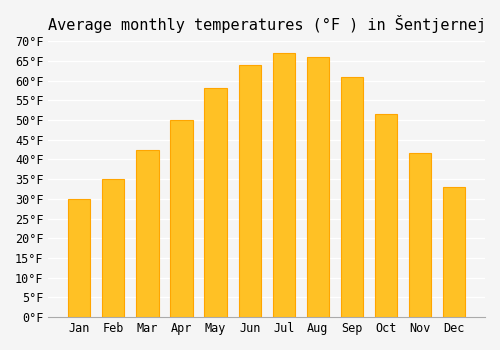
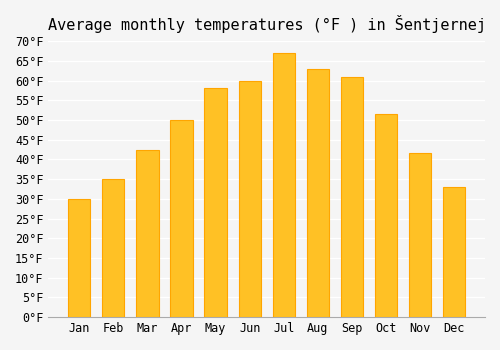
Jun: 64.0°F -> 60.0°F
Aug: 66.0°F -> 63.0°F
